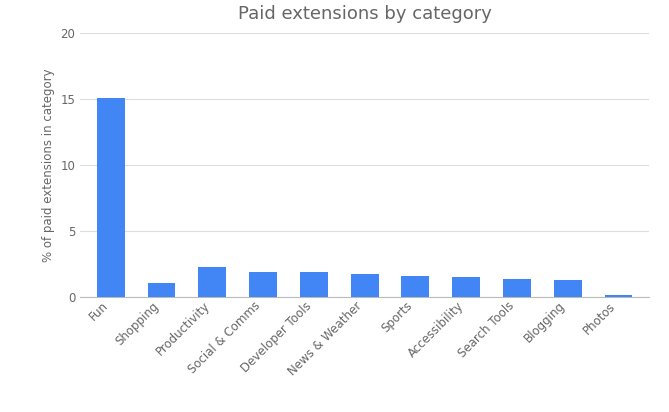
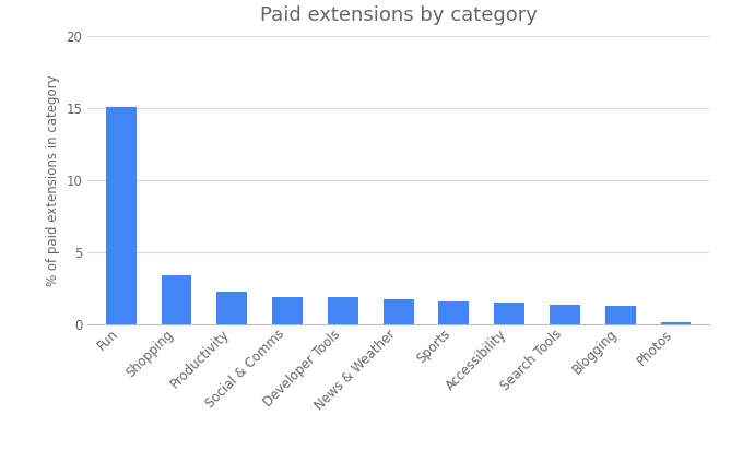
Shopping: 1.0 -> 3.4
